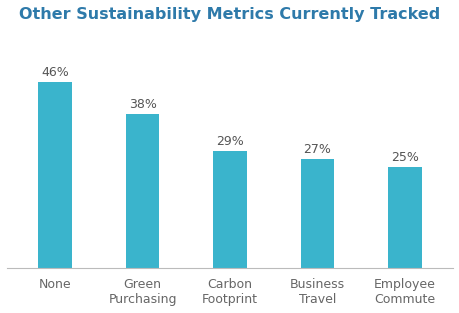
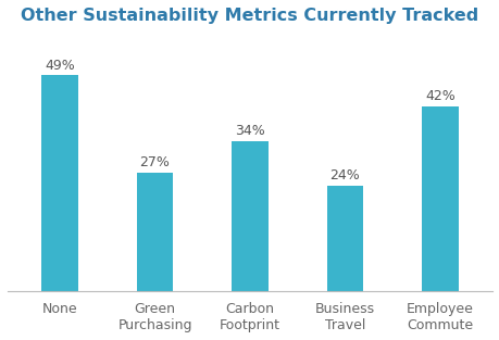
None: 46% -> 49%
Green Purchasing: 38% -> 27%
Carbon Footprint: 29% -> 34%
Business Travel: 27% -> 24%
Employee Commute: 25% -> 42%
